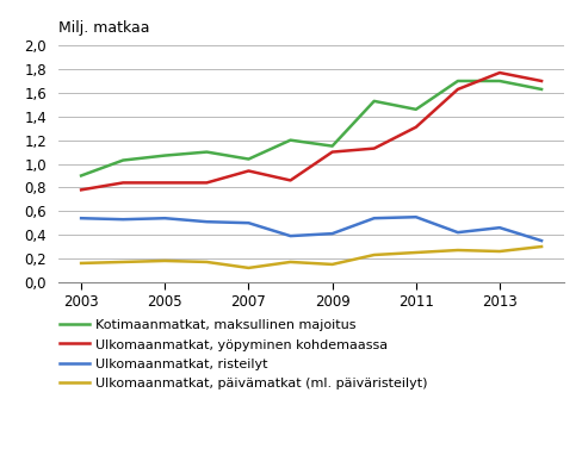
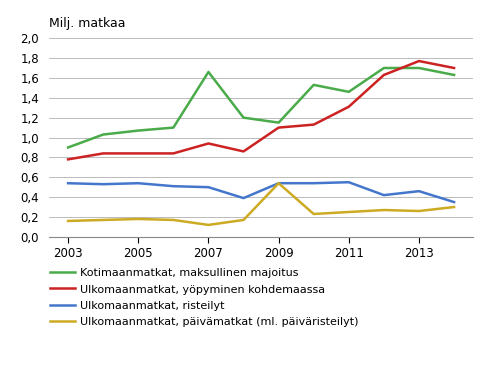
Kotimaanmatkat, maksullinen majoitus/2007: 1,04 -> 1,66
Ulkomaanmatkat, risteilyt/2009: 0,41 -> 0,54
Ulkomaanmatkat, päivämatkat (ml. päiväristeilyt)/2009: 0,15 -> 0,54
